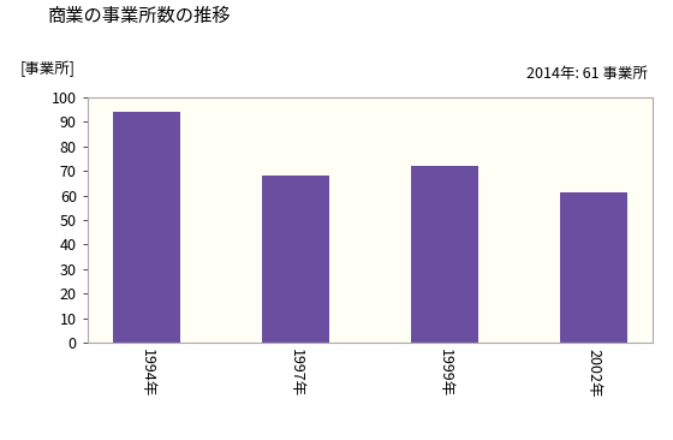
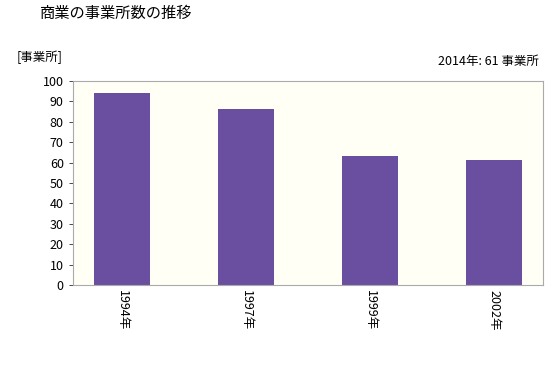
1997年: 68 -> 86
1999年: 72 -> 63
